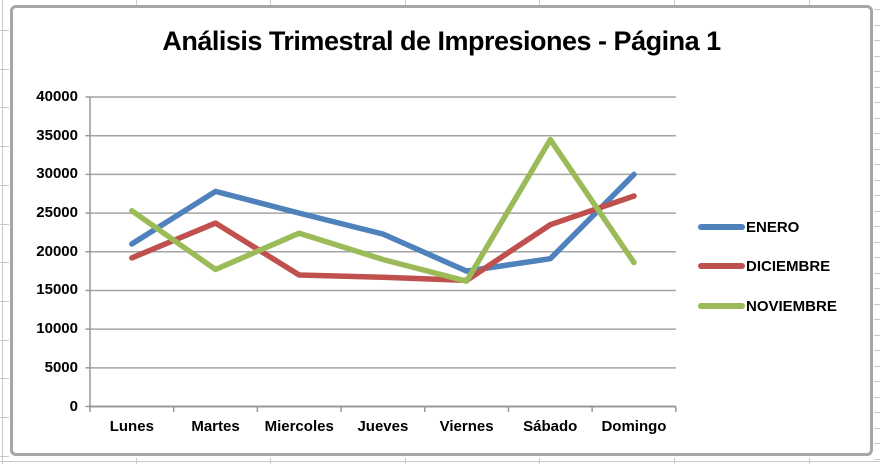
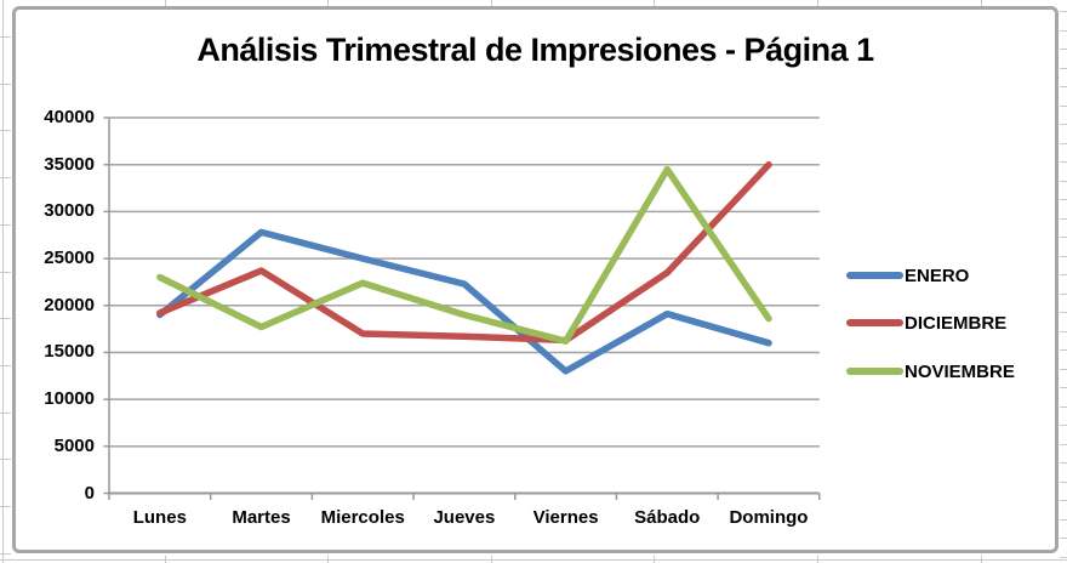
ENERO/Lunes: 21000 -> 19000
NOVIEMBRE/Lunes: 25000 -> 23000
ENERO/Viernes: 18000 -> 13000
ENERO/Domingo: 30000 -> 16000
DICIEMBRE/Domingo: 27000 -> 35000
